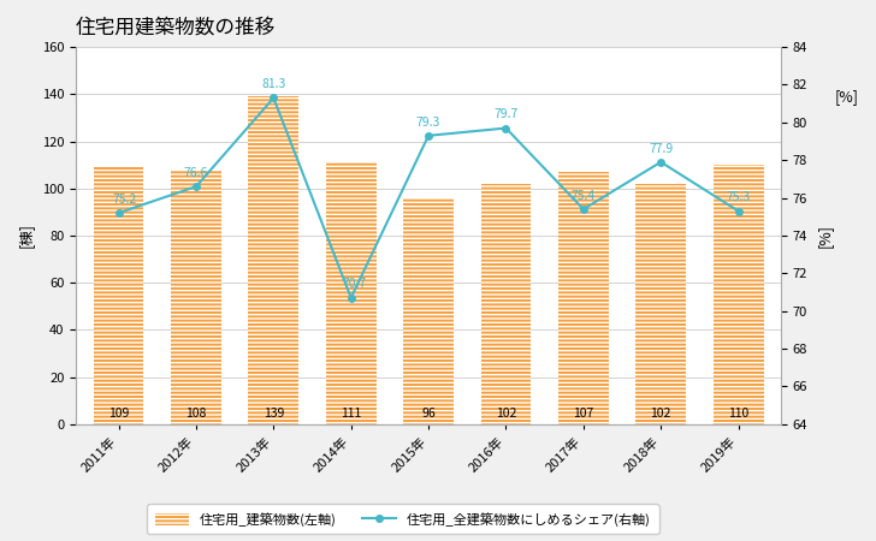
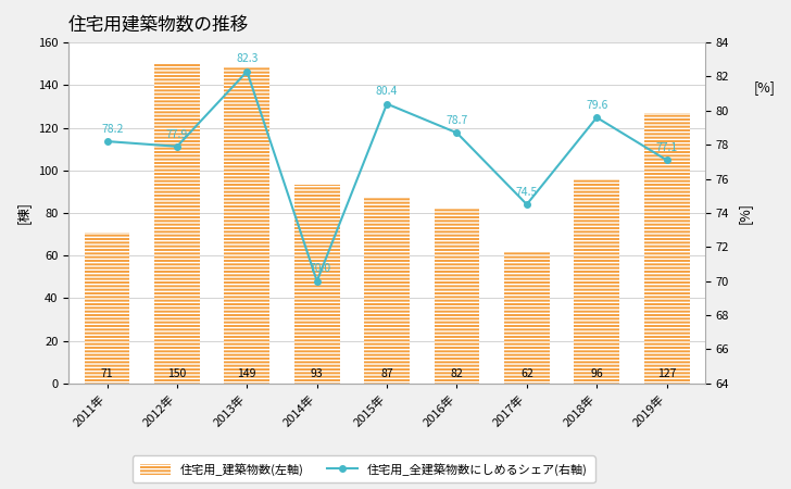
住宅用_建築物数(左軸)/2011年: 109 -> 71
住宅用_全建築物数にしめるシェア(右軸)/2011年: 75.2 -> 78.2
住宅用_建築物数(左軸)/2012年: 108 -> 150
住宅用_全建築物数にしめるシェア(右軸)/2012年: 76.6 -> 77.9
住宅用_建築物数(左軸)/2013年: 139 -> 149
住宅用_全建築物数にしめるシェア(右軸)/2013年: 81.3 -> 82.3
住宅用_建築物数(左軸)/2014年: 111 -> 93
住宅用_全建築物数にしめるシェア(右軸)/2014年: 70.7 -> 70.0
住宅用_建築物数(左軸)/2015年: 96 -> 87
住宅用_全建築物数にしめるシェア(右軸)/2015年: 79.3 -> 80.4
住宅用_建築物数(左軸)/2016年: 102 -> 82
住宅用_全建築物数にしめるシェア(右軸)/2016年: 79.7 -> 78.7
住宅用_建築物数(左軸)/2017年: 107 -> 62
住宅用_全建築物数にしめるシェア(右軸)/2017年: 75.4 -> 74.5
住宅用_建築物数(左軸)/2018年: 102 -> 96
住宅用_全建築物数にしめるシェア(右軸)/2018年: 77.9 -> 79.6
住宅用_建築物数(左軸)/2019年: 110 -> 127
住宅用_全建築物数にしめるシェア(右軸)/2019年: 75.3 -> 77.1
